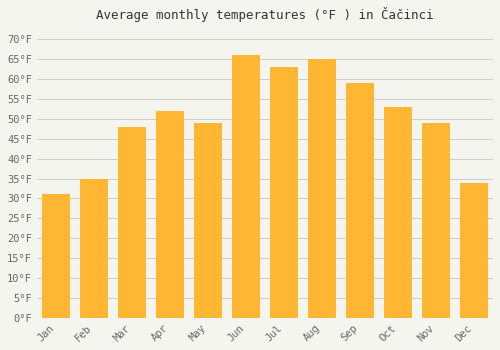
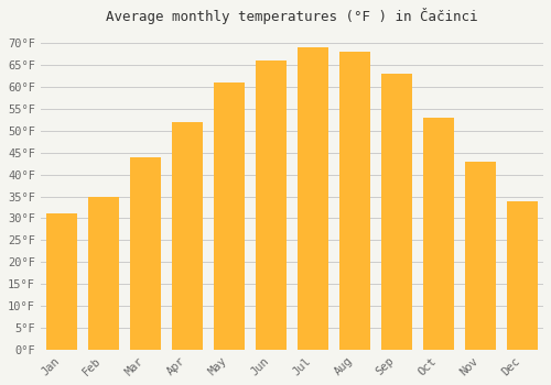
Mar: 48°F -> 44°F
May: 49°F -> 61°F
Jul: 63°F -> 69°F
Aug: 65°F -> 68°F
Sep: 59°F -> 63°F
Nov: 49°F -> 43°F
